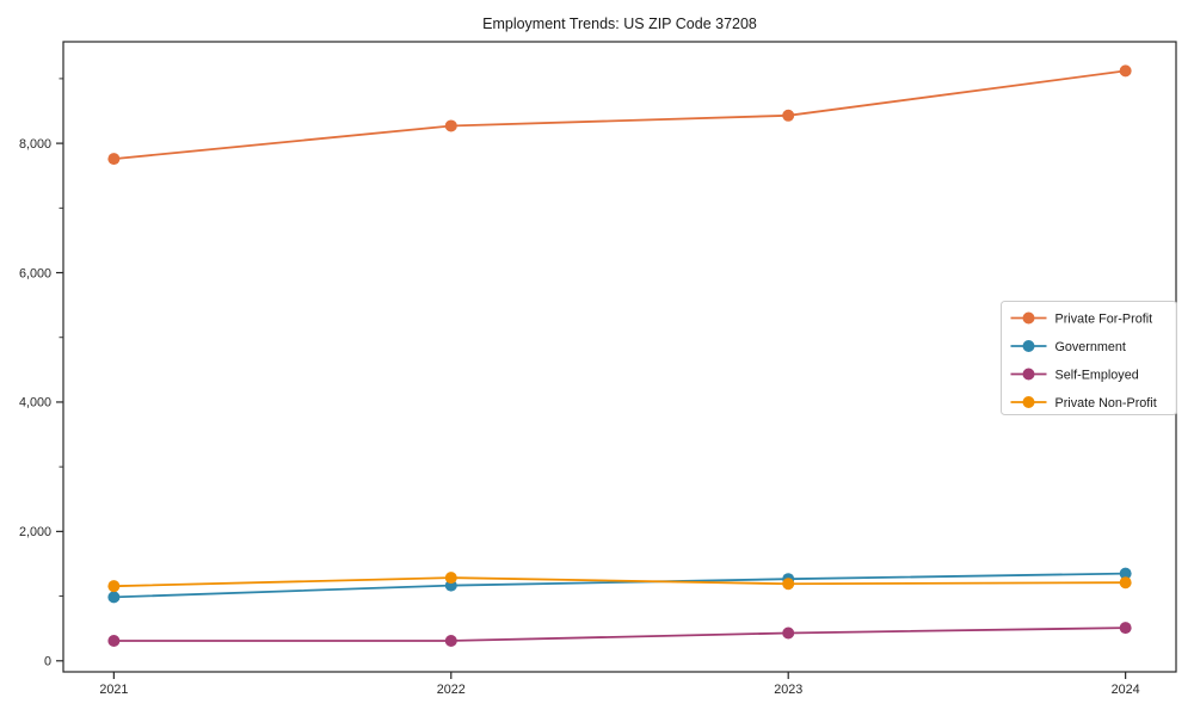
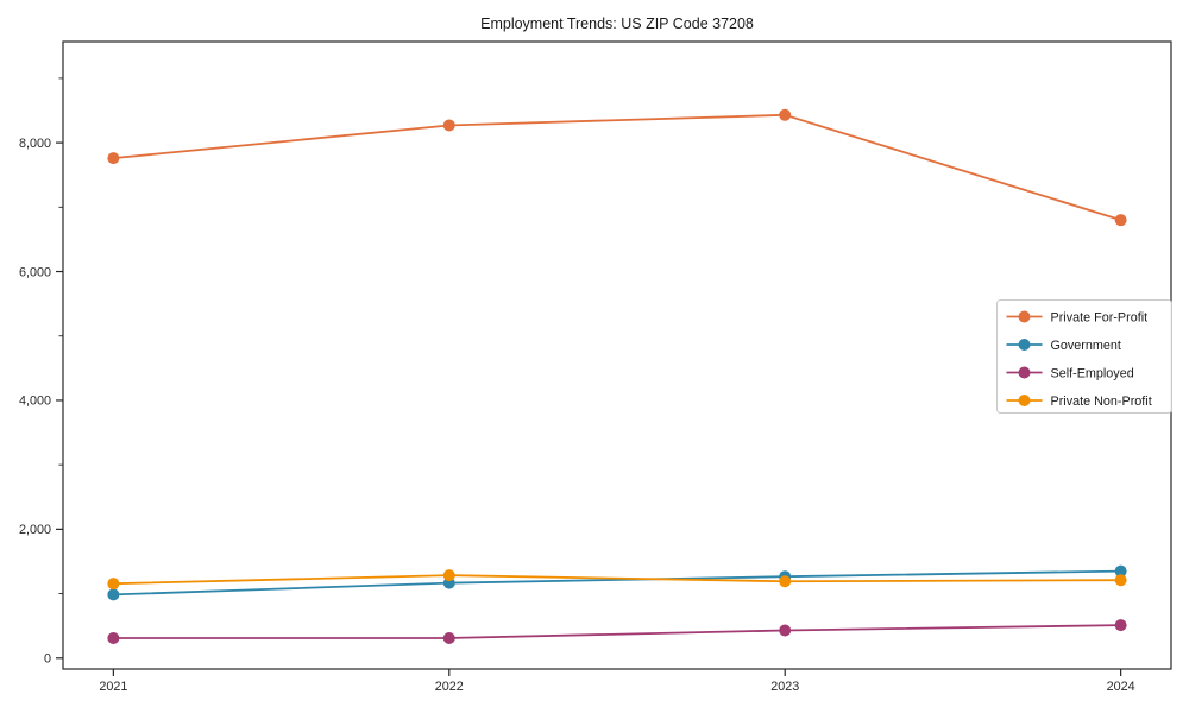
Private For-Profit/2024: 9100 -> 6800
